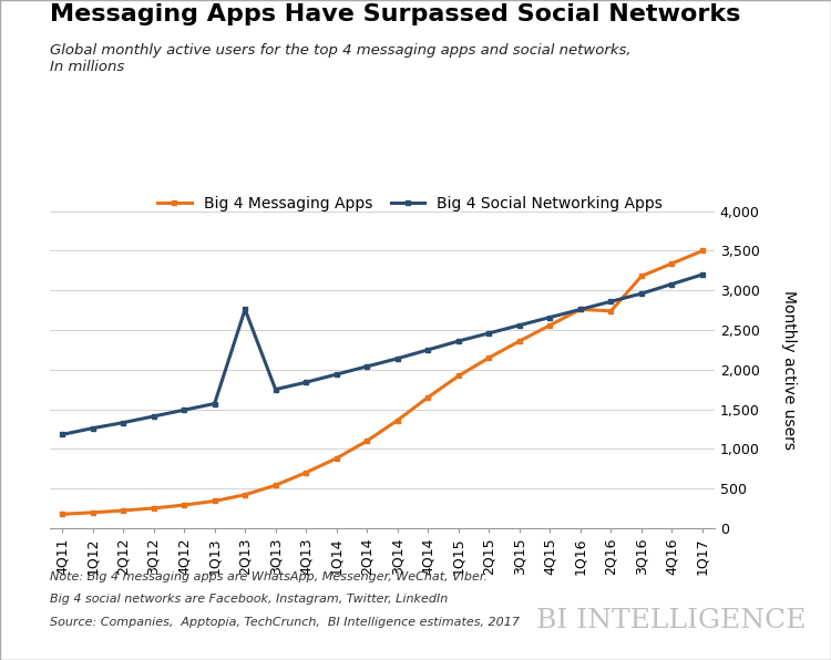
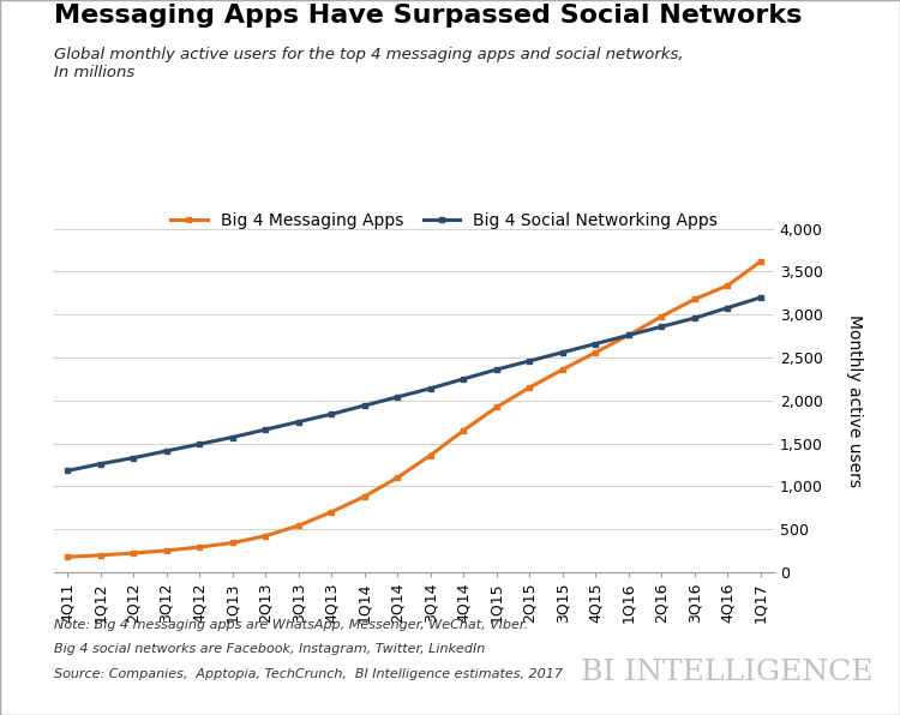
Big 4 Social Networking Apps/2Q13: 2,760 -> 1,660
Big 4 Messaging Apps/2Q16: 2,740 -> 2,980
Big 4 Messaging Apps/1Q17: 3,500 -> 3,620
